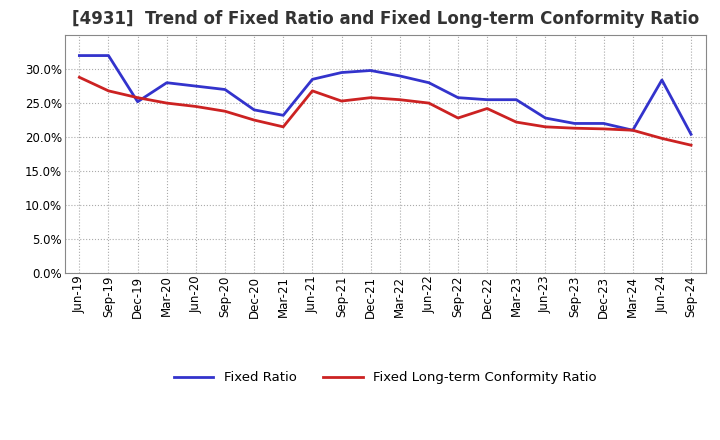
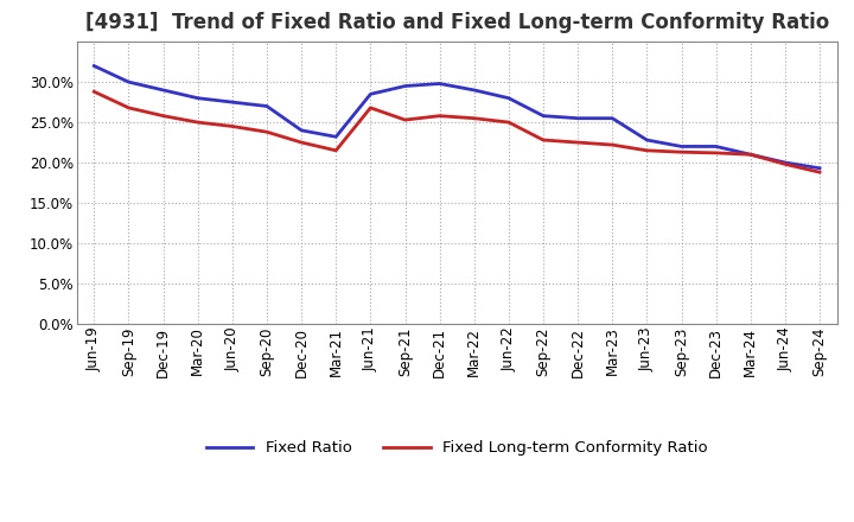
Fixed Ratio/Sep-19: 32.0% -> 30.0%
Fixed Ratio/Dec-19: 25.2% -> 29.0%
Fixed Long-term Conformity Ratio/Dec-22: 24.2% -> 22.5%
Fixed Ratio/Jun-24: 28.4% -> 20.0%
Fixed Ratio/Sep-24: 20.4% -> 19.3%
